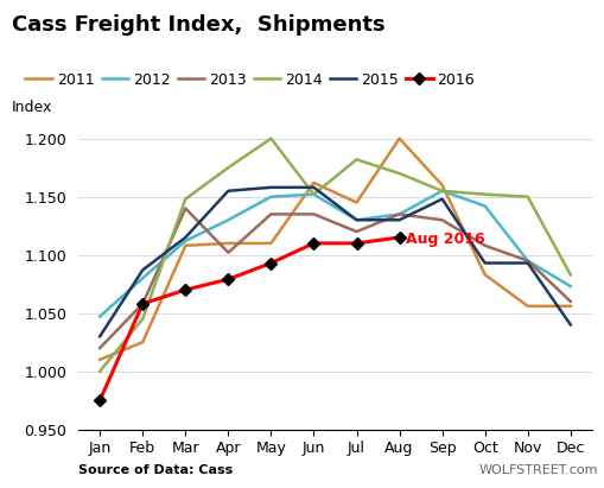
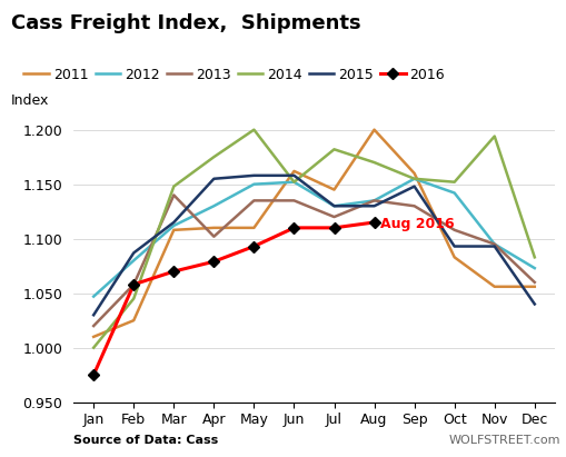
2014/Nov: 1.150 -> 1.194
